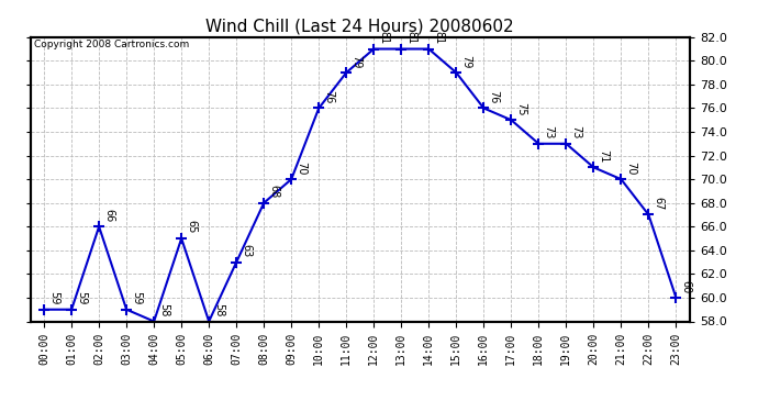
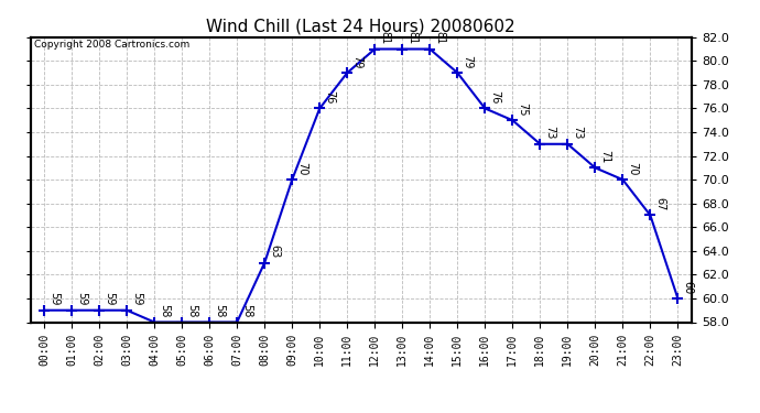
02:00: 66 -> 59
05:00: 65 -> 58
07:00: 63 -> 58
08:00: 68 -> 63
